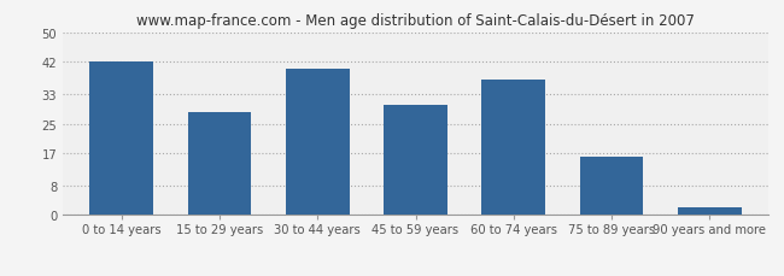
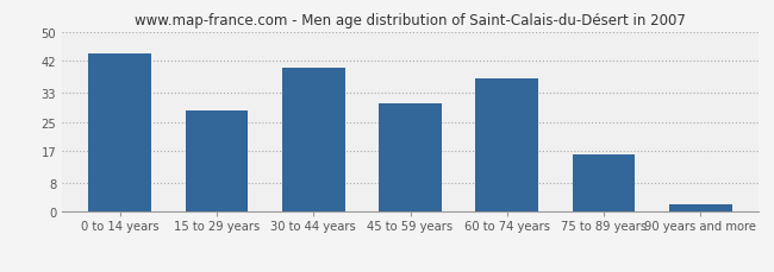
0 to 14 years: 42 -> 44
